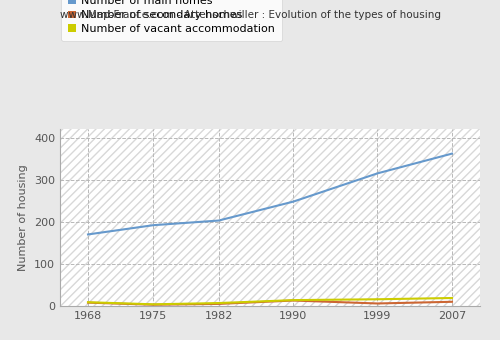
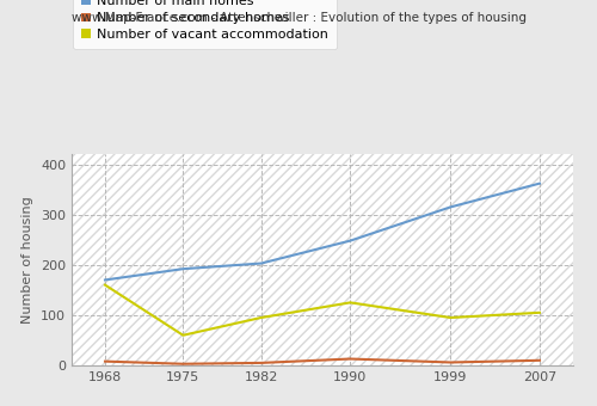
Number of vacant accommodation/1968: 9 -> 160
Number of vacant accommodation/1975: 4 -> 60
Number of vacant accommodation/1982: 7 -> 95
Number of vacant accommodation/1990: 14 -> 125
Number of vacant accommodation/1999: 16 -> 95
Number of vacant accommodation/2007: 19 -> 105
